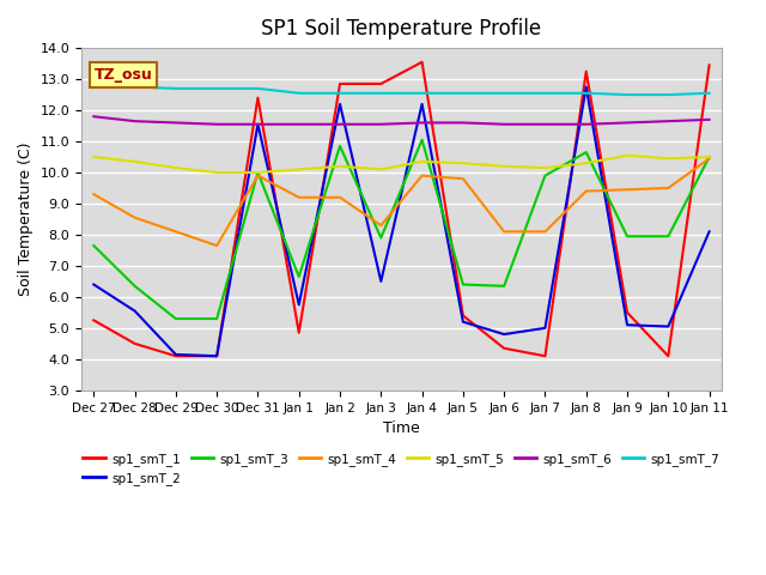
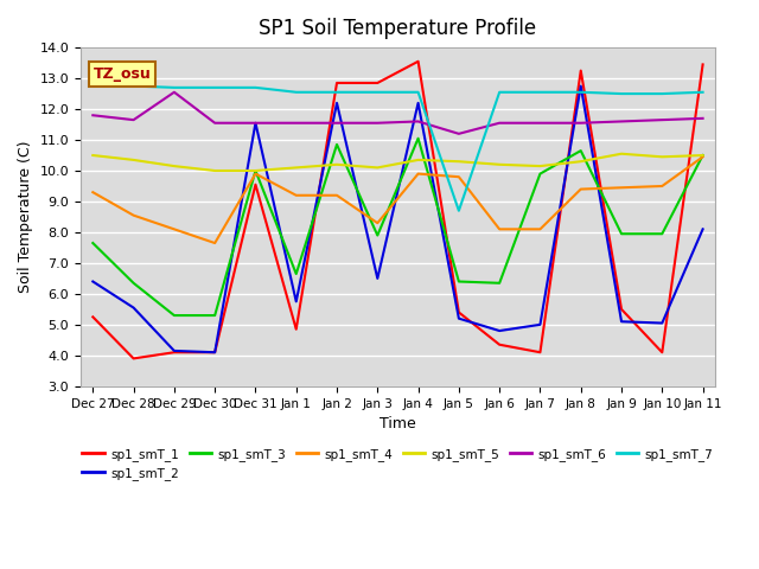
sp1_smT_1/Dec 28: 4.50 -> 3.90
sp1_smT_6/Dec 29: 11.60 -> 12.55
sp1_smT_1/Dec 31: 12.40 -> 9.55
sp1_smT_6/Jan 5: 11.60 -> 11.20
sp1_smT_7/Jan 5: 12.55 -> 8.70
